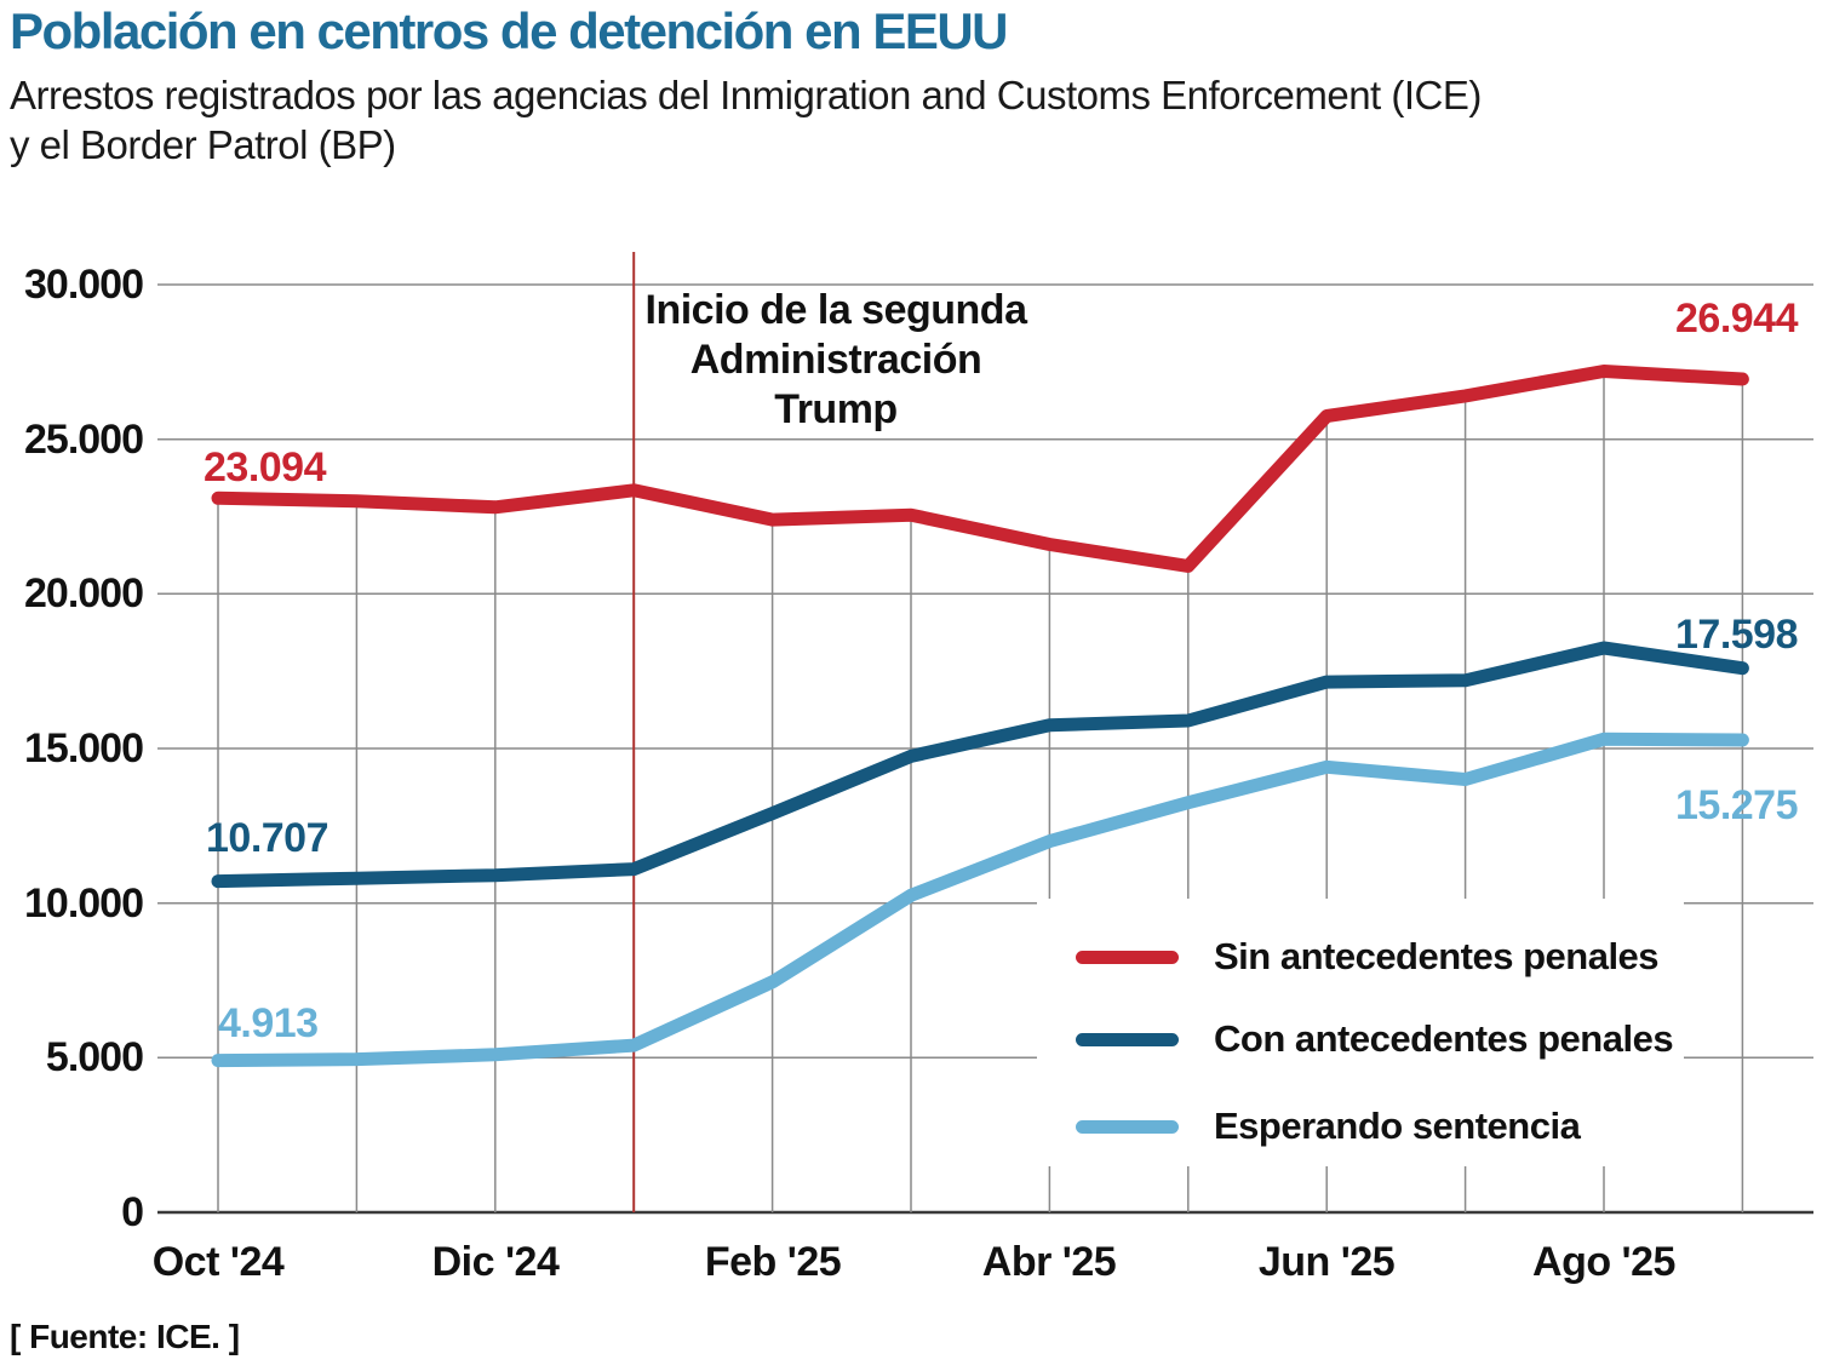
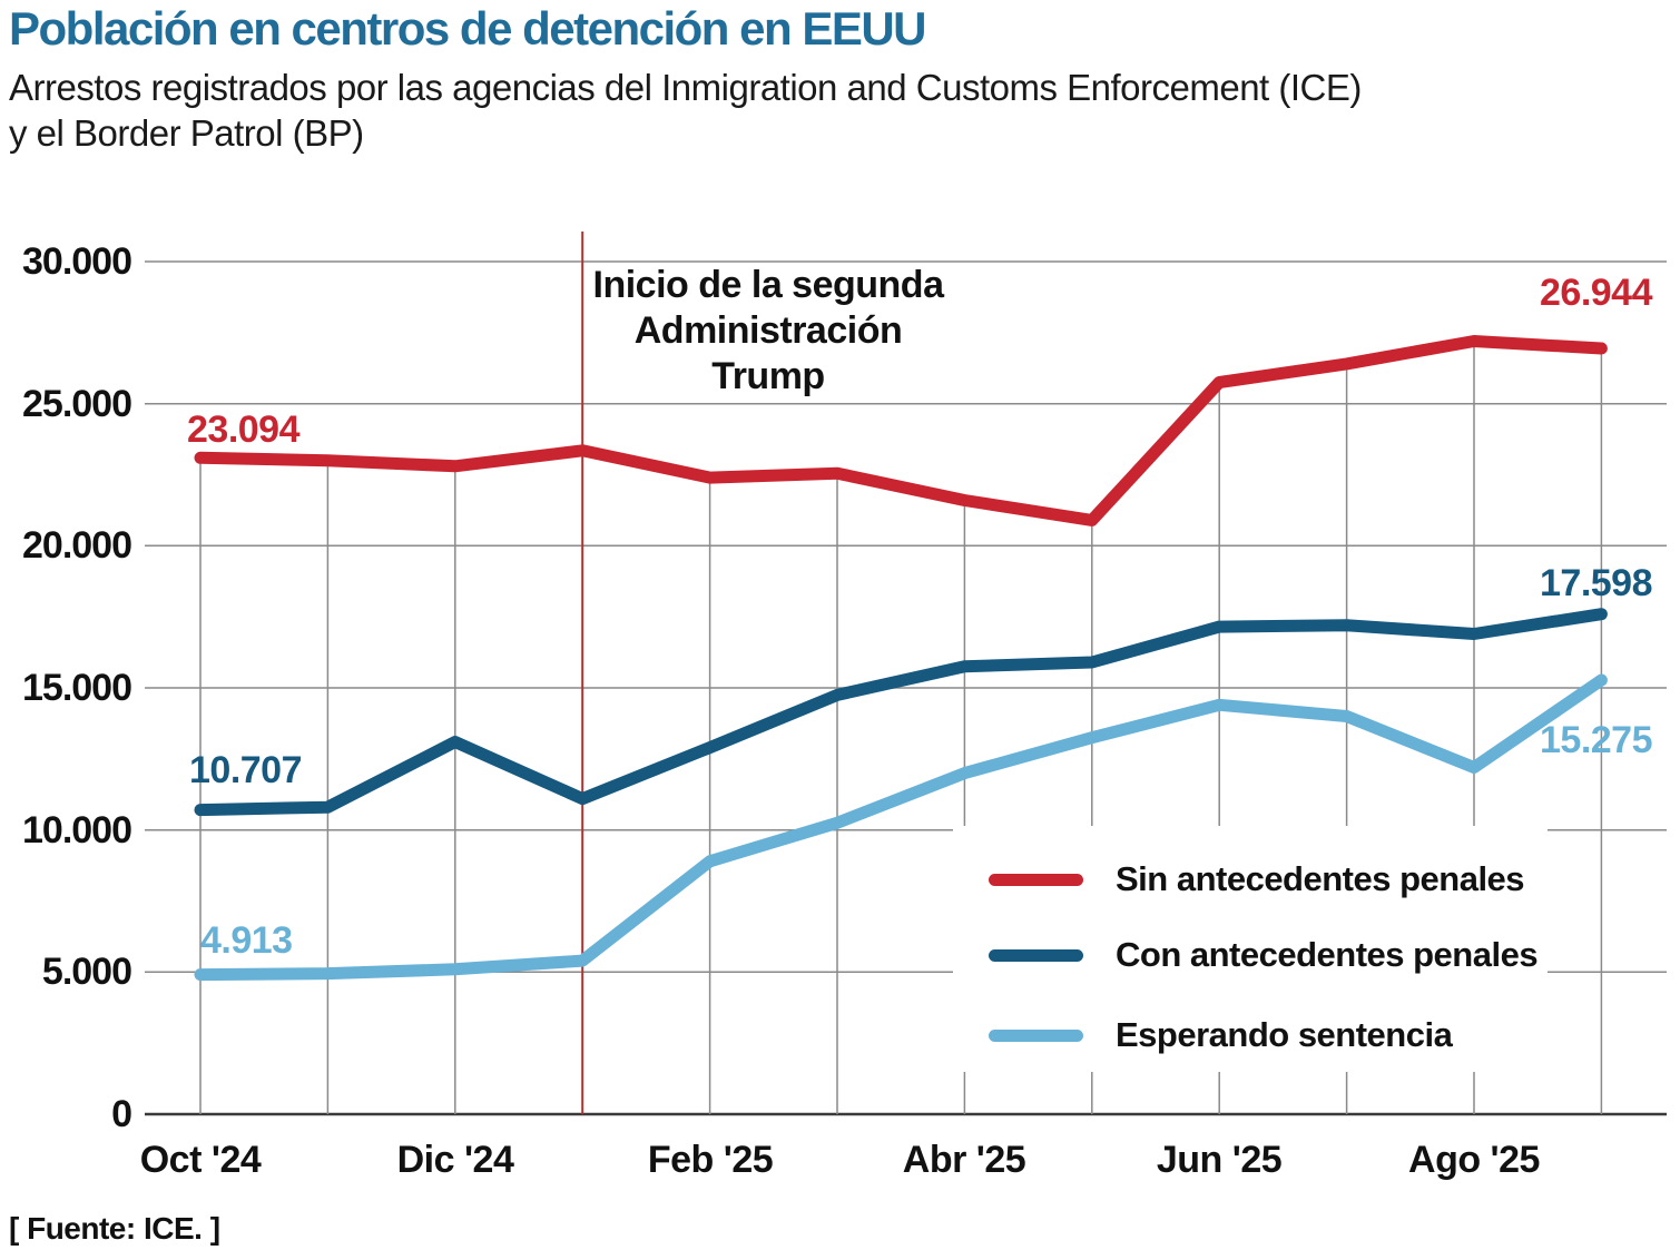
Con antecedentes penales/Dic '24: 10900 -> 13100
Esperando sentencia/Feb '25: 7400 -> 8900
Con antecedentes penales/Ago '25: 18200 -> 16900
Esperando sentencia/Ago '25: 15300 -> 12200
